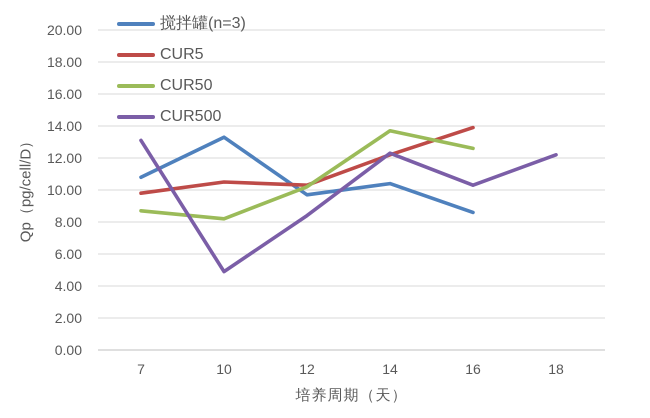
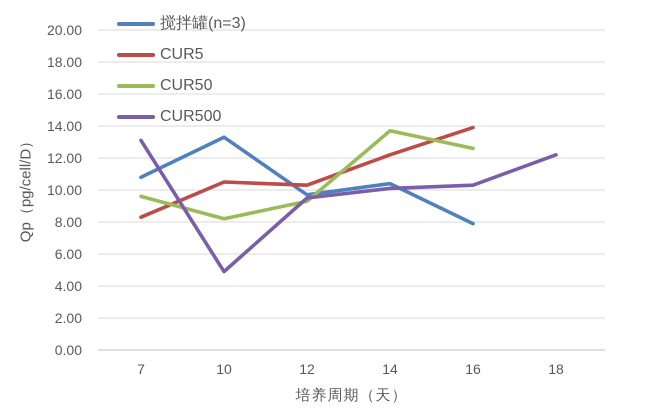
CUR5/7: 9.8 -> 8.3
CUR50/7: 8.7 -> 9.6
CUR50/12: 10.2 -> 9.3
CUR500/12: 8.4 -> 9.5
CUR500/14: 12.3 -> 10.1
搅拌罐(n=3)/16: 8.6 -> 7.9
